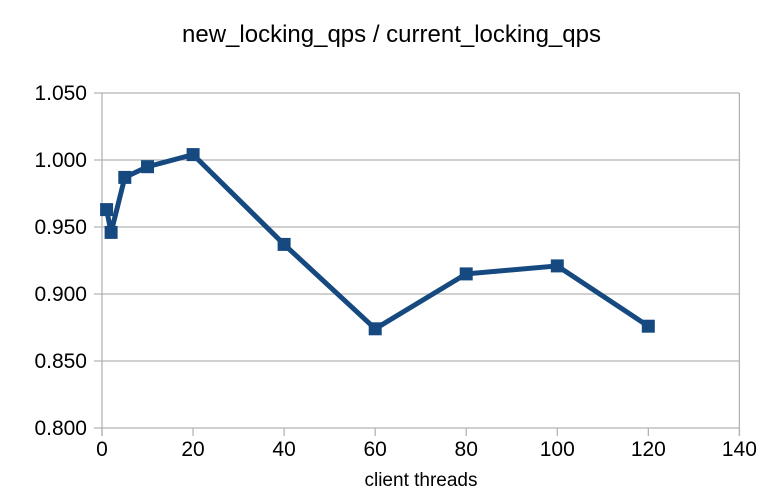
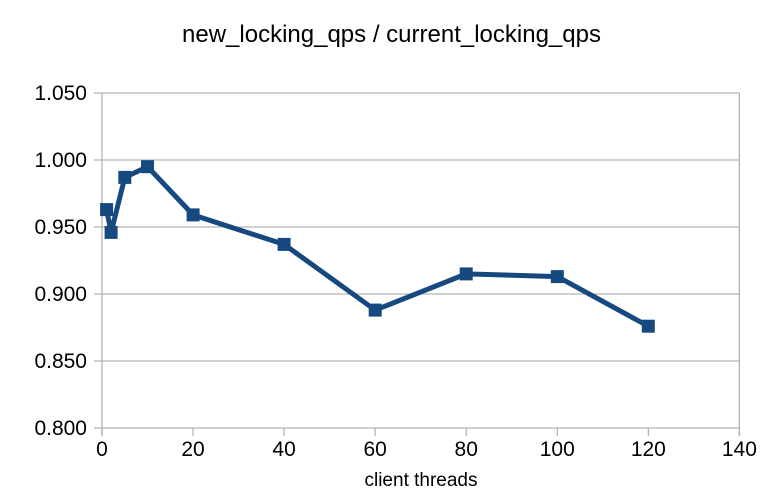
20: 1.004 -> 0.959
60: 0.874 -> 0.888
100: 0.921 -> 0.913
